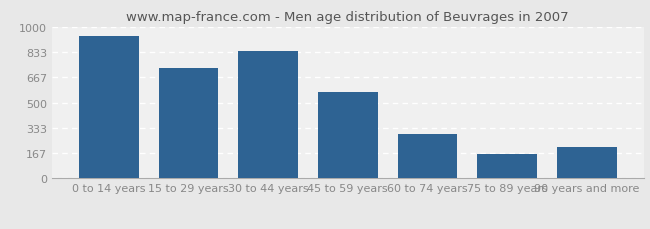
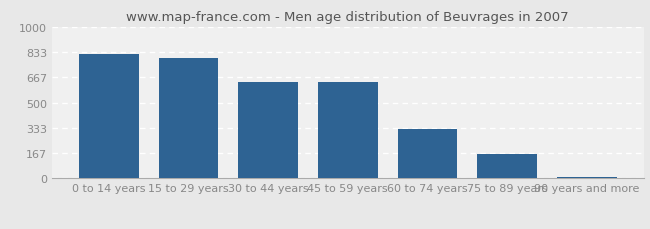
0 to 14 years: 940 -> 820
15 to 29 years: 730 -> 790
30 to 44 years: 840 -> 640
45 to 59 years: 570 -> 630
60 to 74 years: 290 -> 320
90 years and more: 210 -> 10
